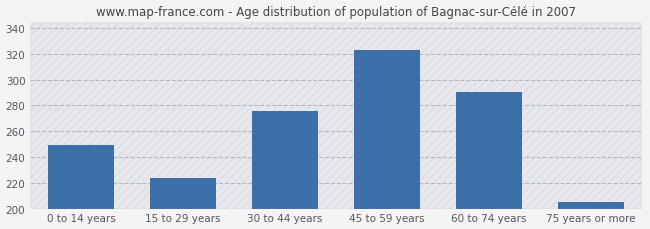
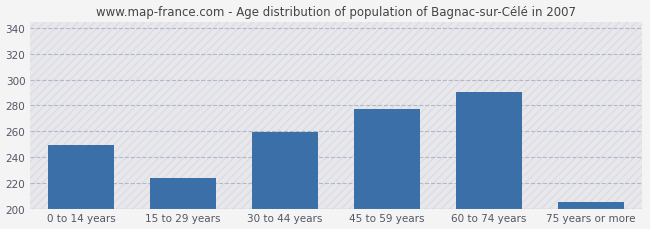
30 to 44 years: 276 -> 259
45 to 59 years: 323 -> 277
